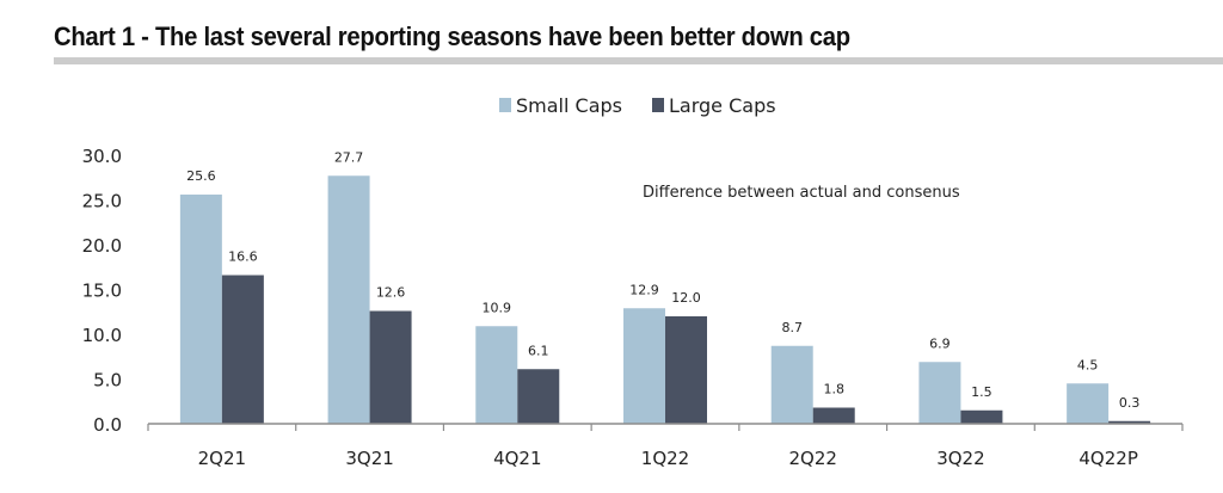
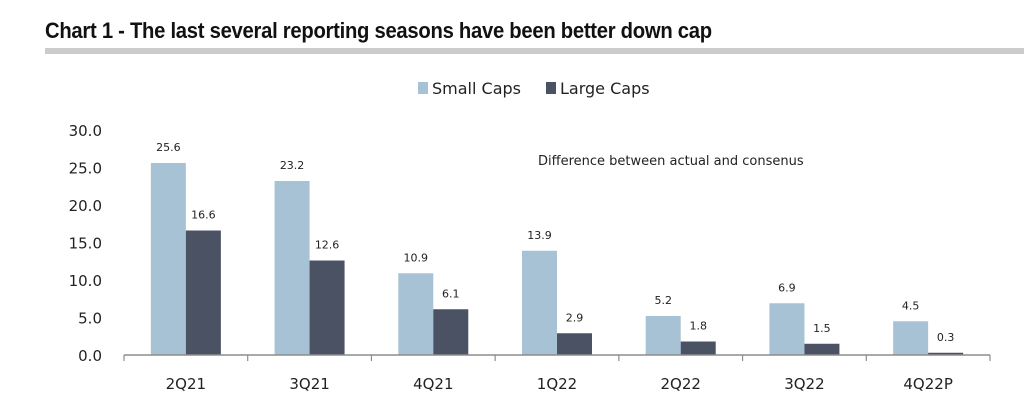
Small Caps/3Q21: 27.7 -> 23.2
Small Caps/1Q22: 12.9 -> 13.9
Large Caps/1Q22: 12.0 -> 2.9
Small Caps/2Q22: 8.7 -> 5.2
